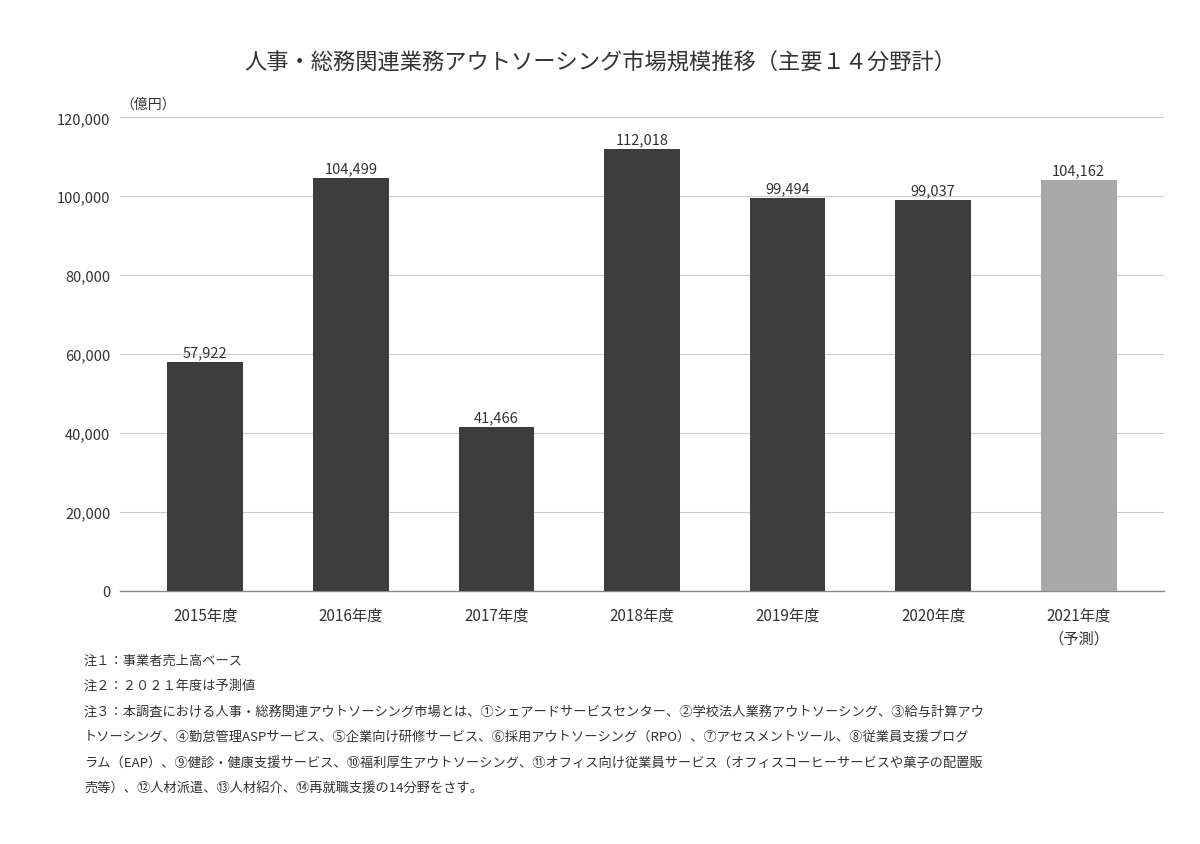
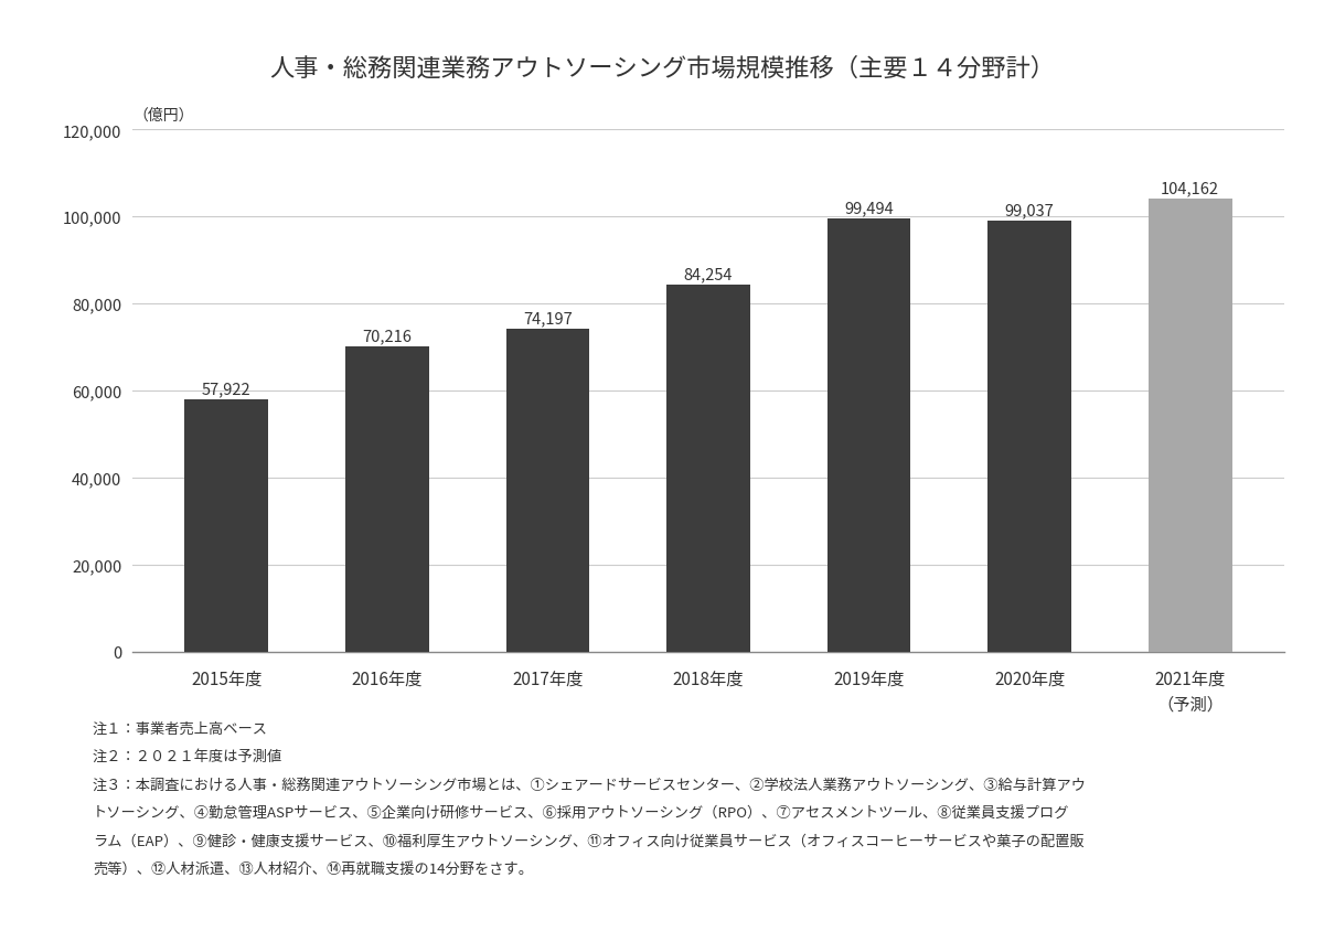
2016年度: 104,499 -> 70,216
2017年度: 41,466 -> 74,197
2018年度: 112,018 -> 84,254
